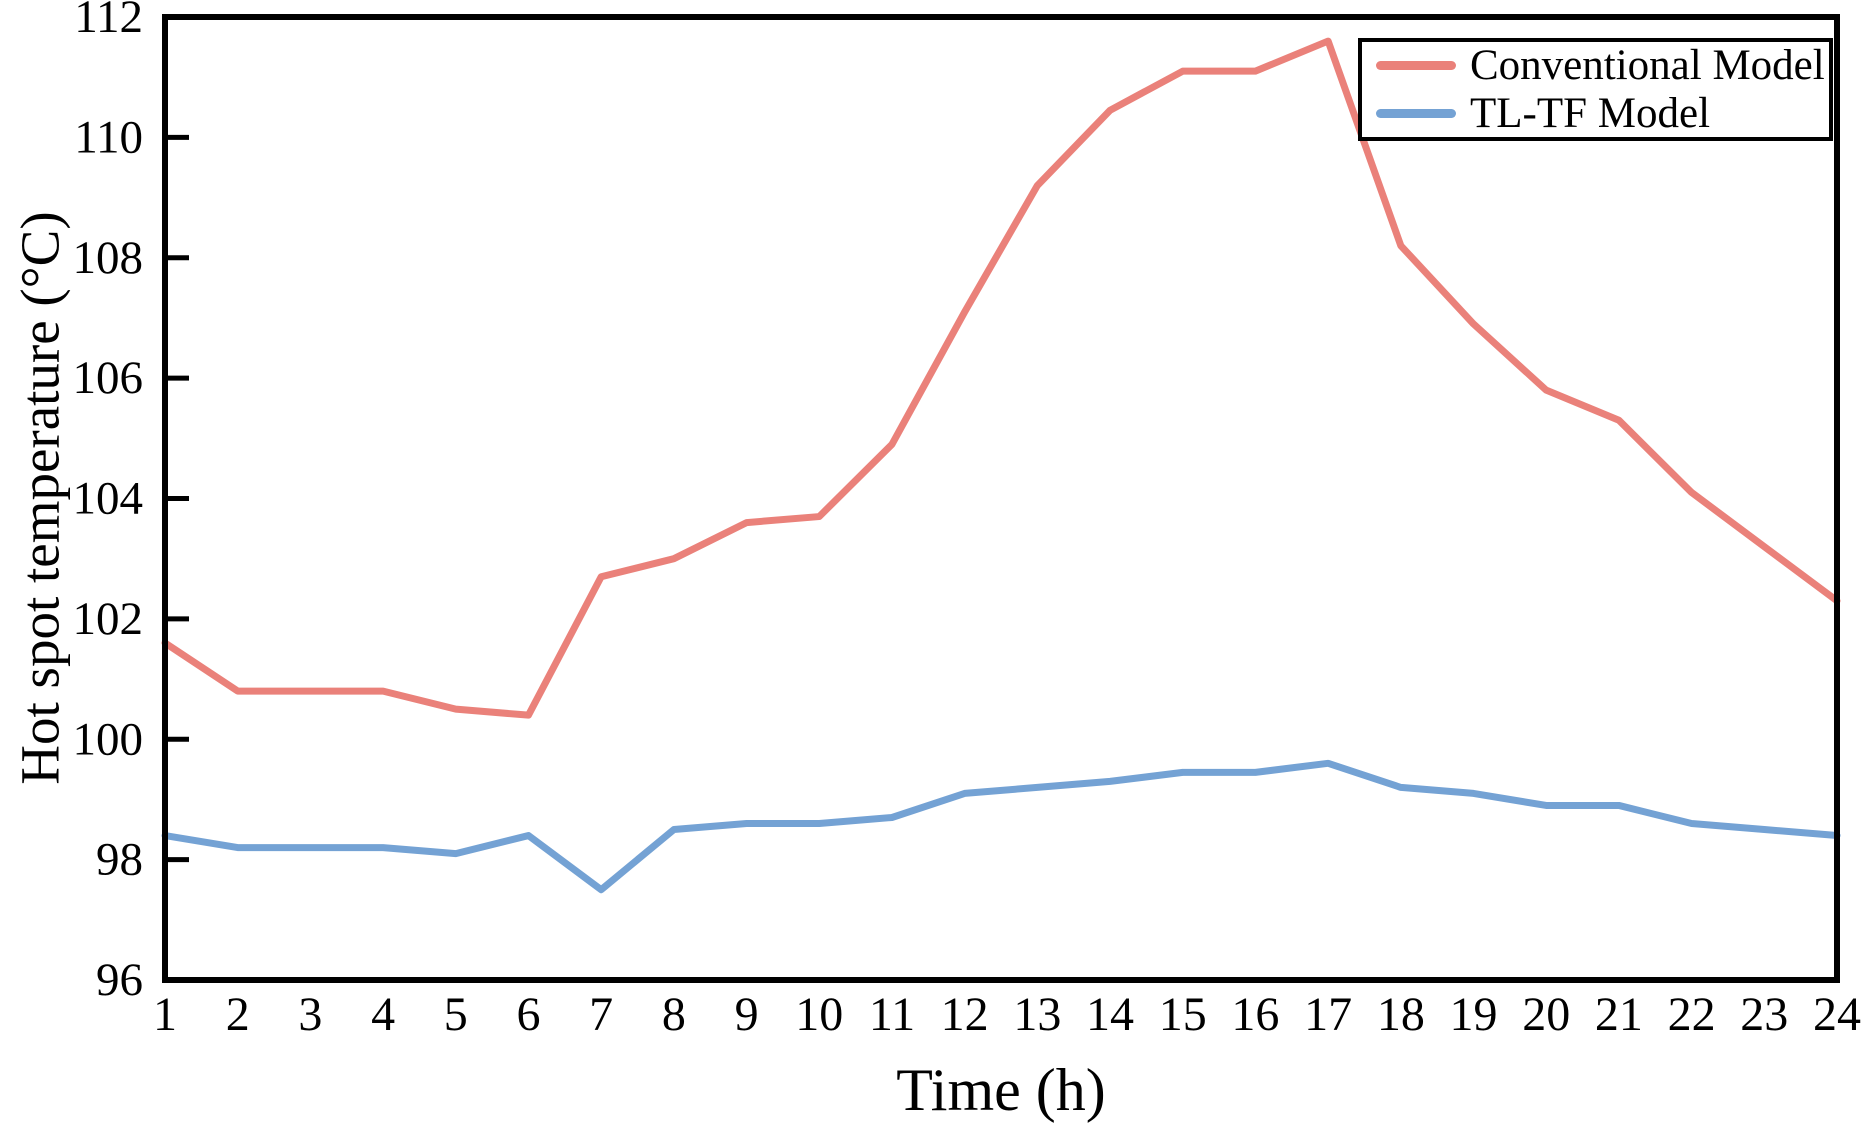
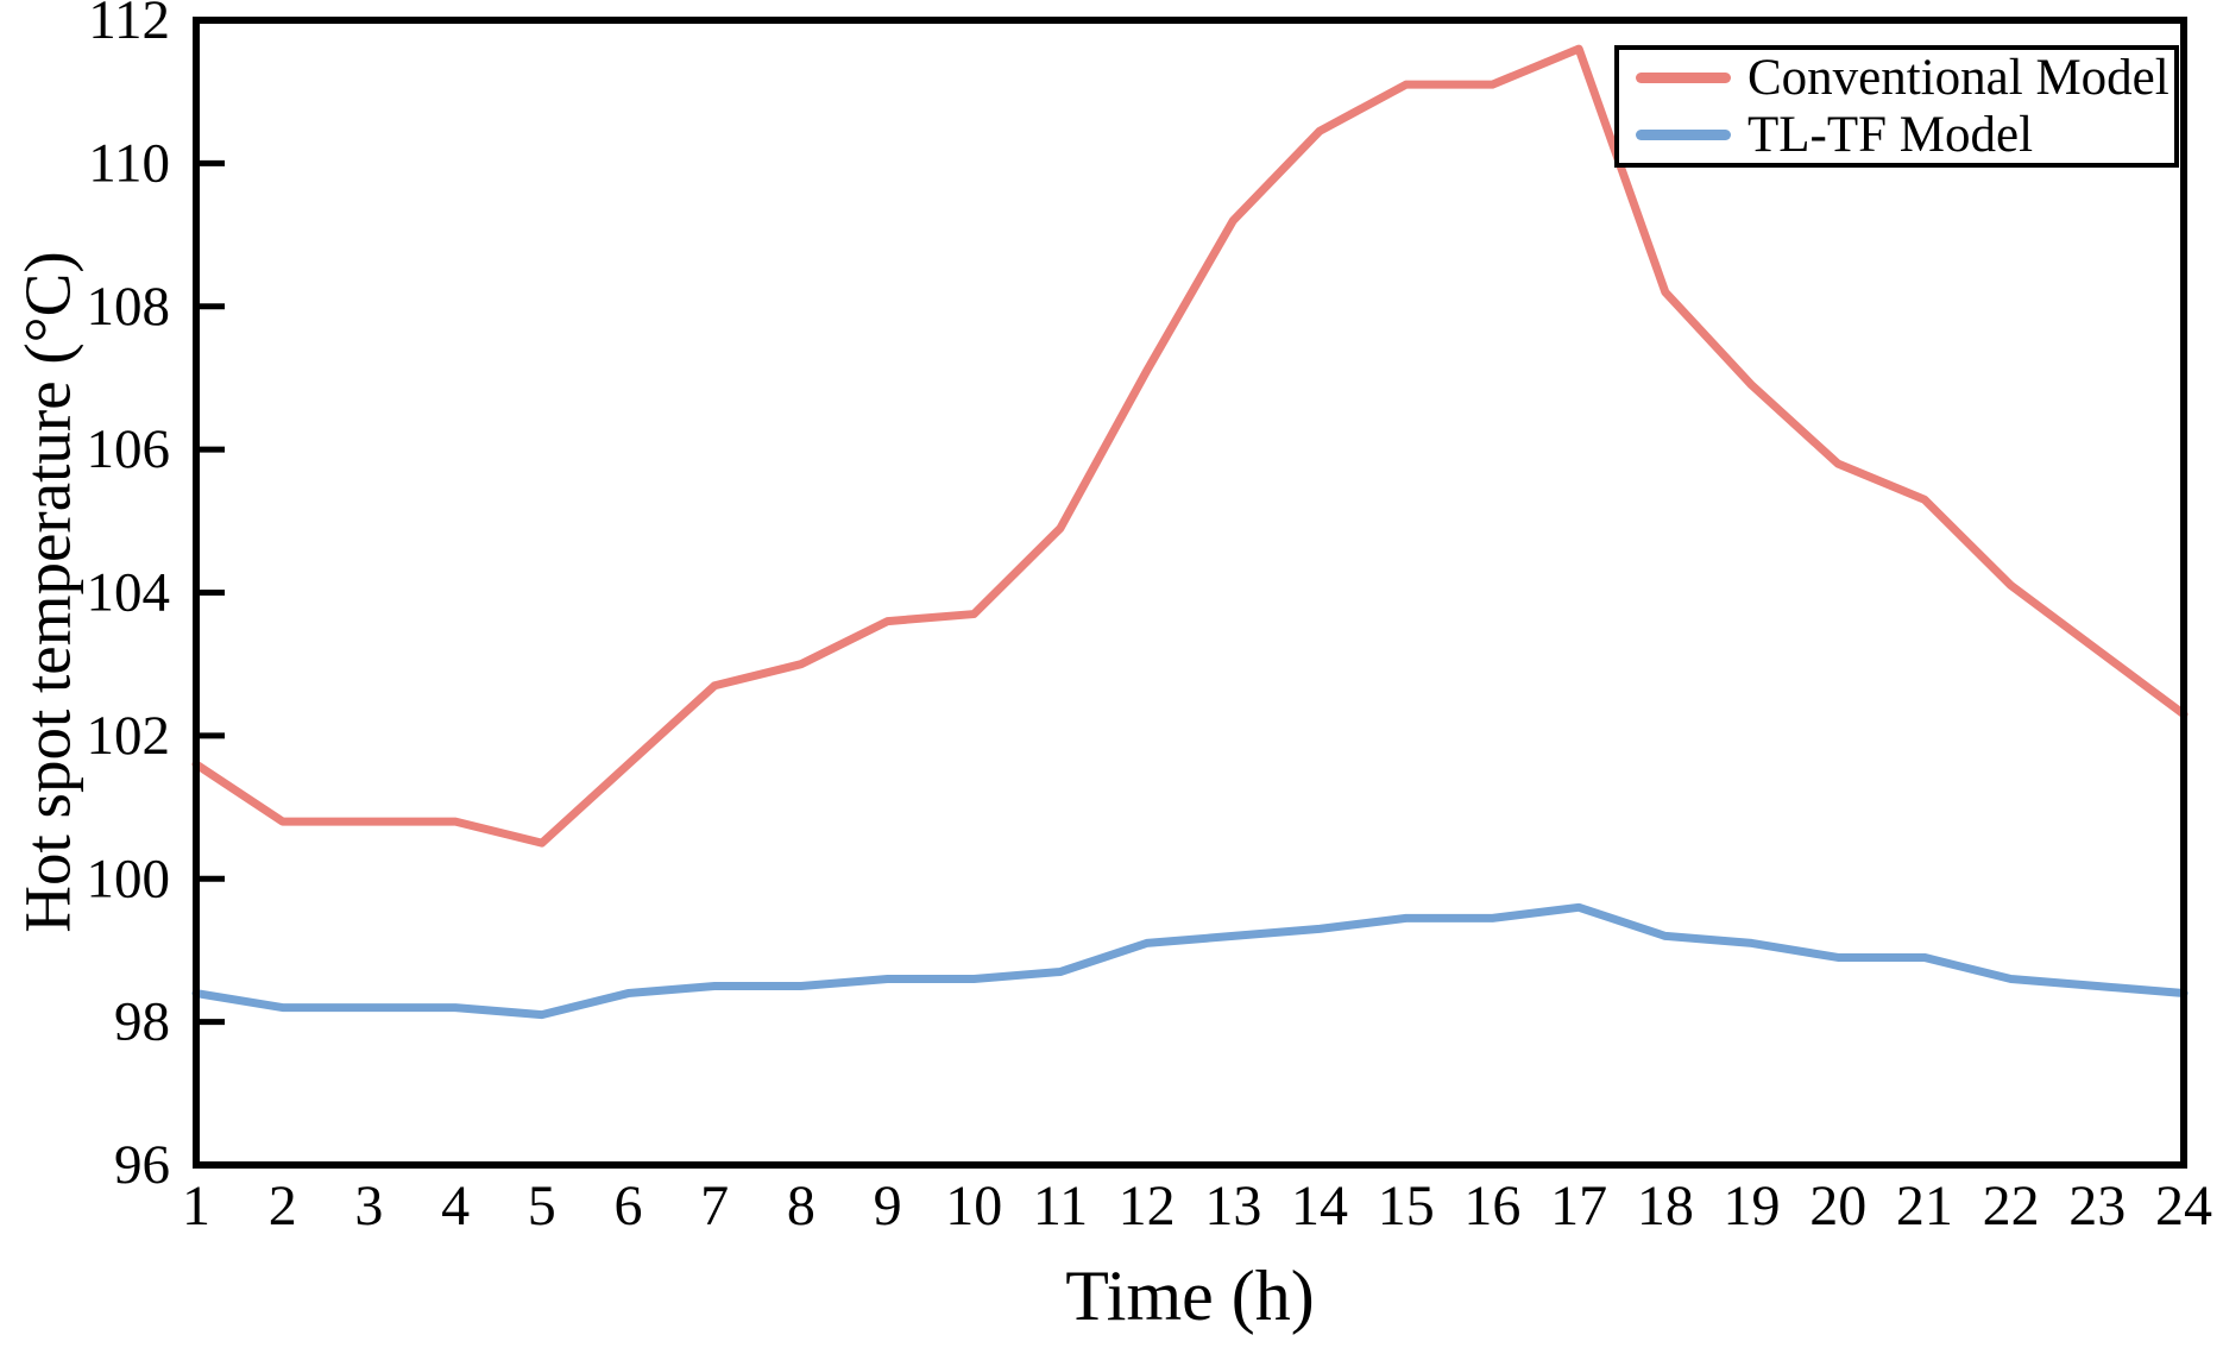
Conventional Model/6: 100.4 -> 101.6
TL-TF Model/7: 97.5 -> 98.5
